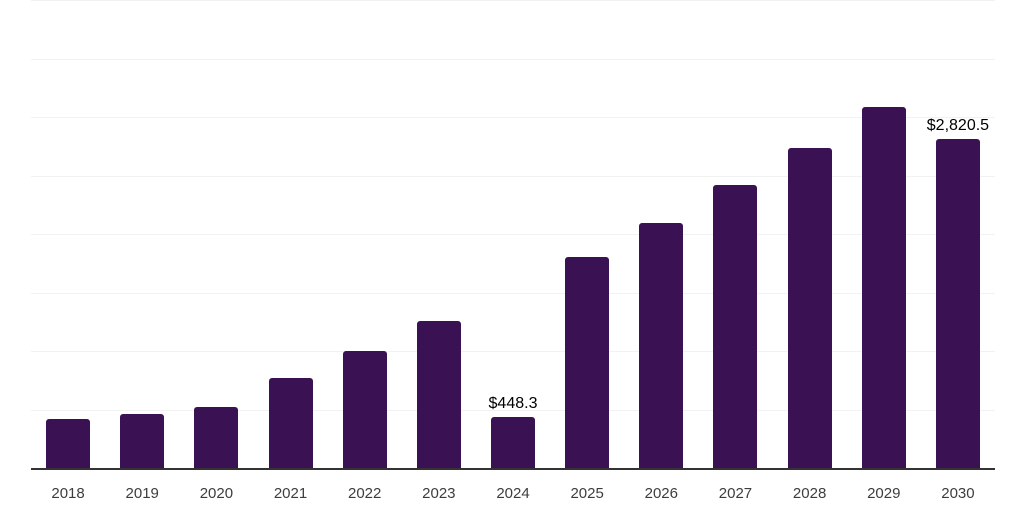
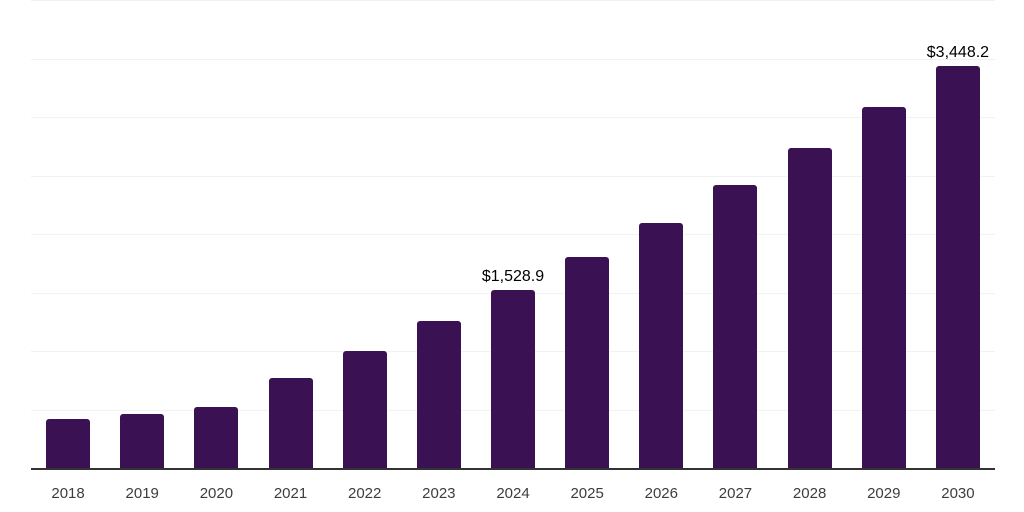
2024: $448.3 -> $1,528.9
2030: $2,820.5 -> $3,448.2
